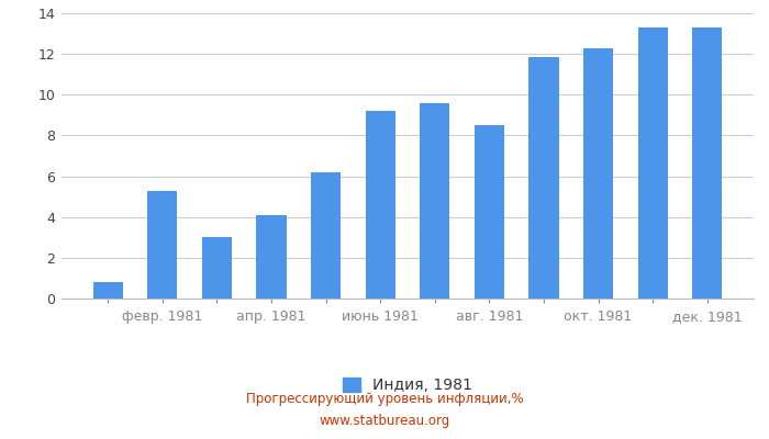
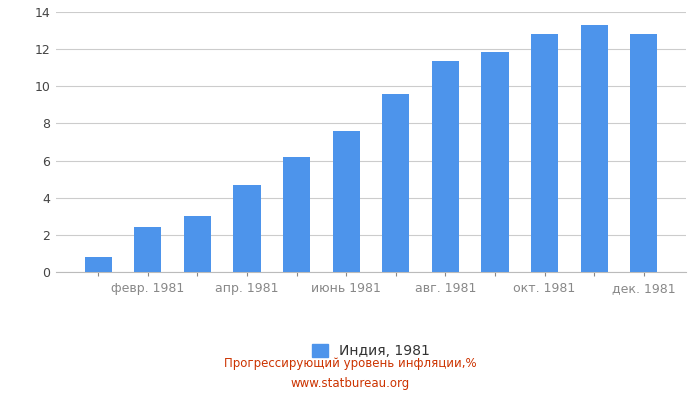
февр. 1981: 5.3 -> 2.5
апр. 1981: 4.1 -> 4.7
июнь 1981: 9.2 -> 7.6
авг. 1981: 8.5 -> 11.3
окт. 1981: 12.3 -> 12.8
дек. 1981: 13.3 -> 12.8
